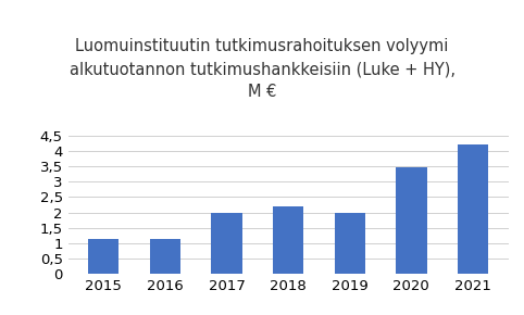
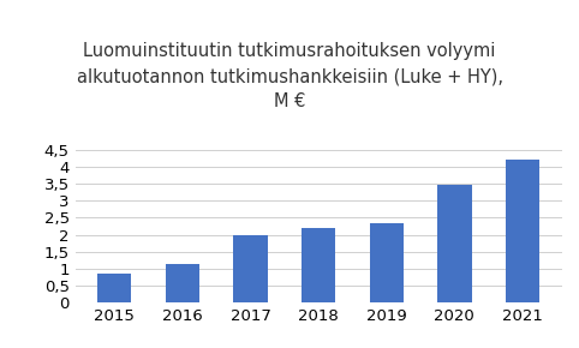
2015: 1,15 -> 0,85
2019: 2,00 -> 2,35
